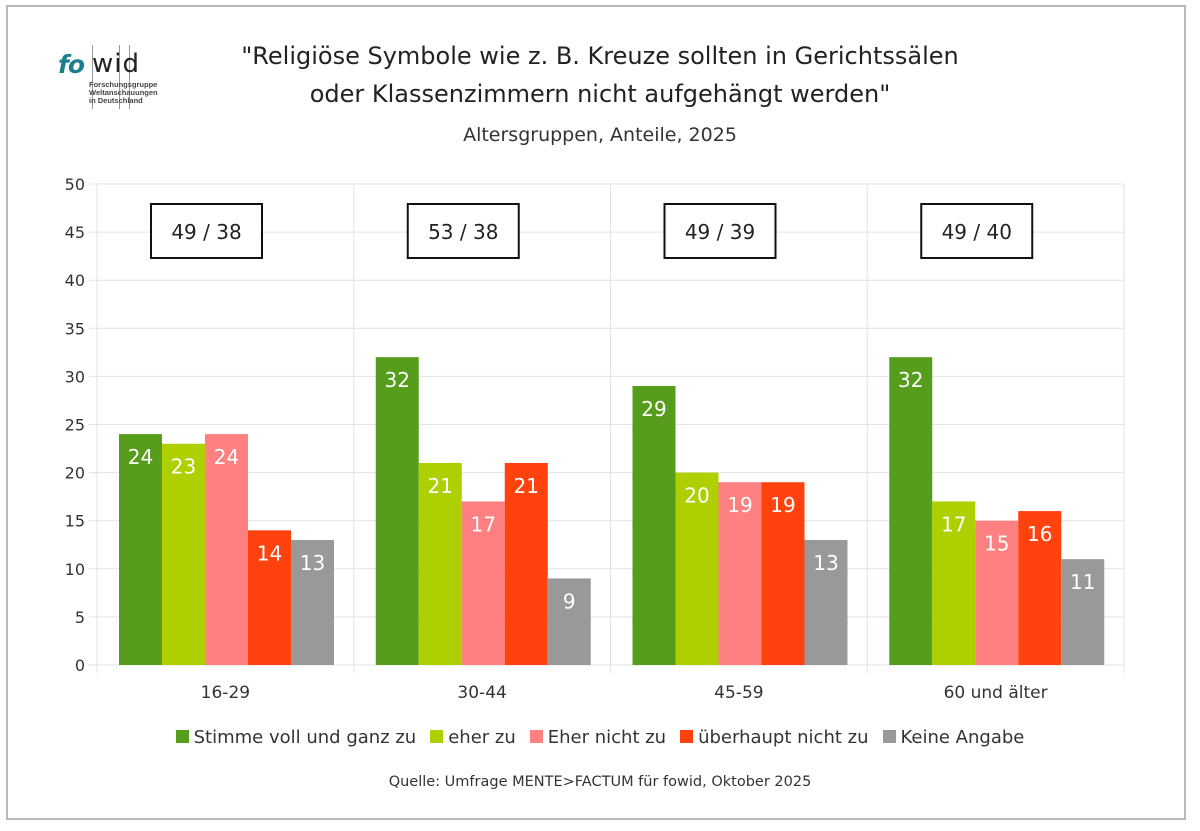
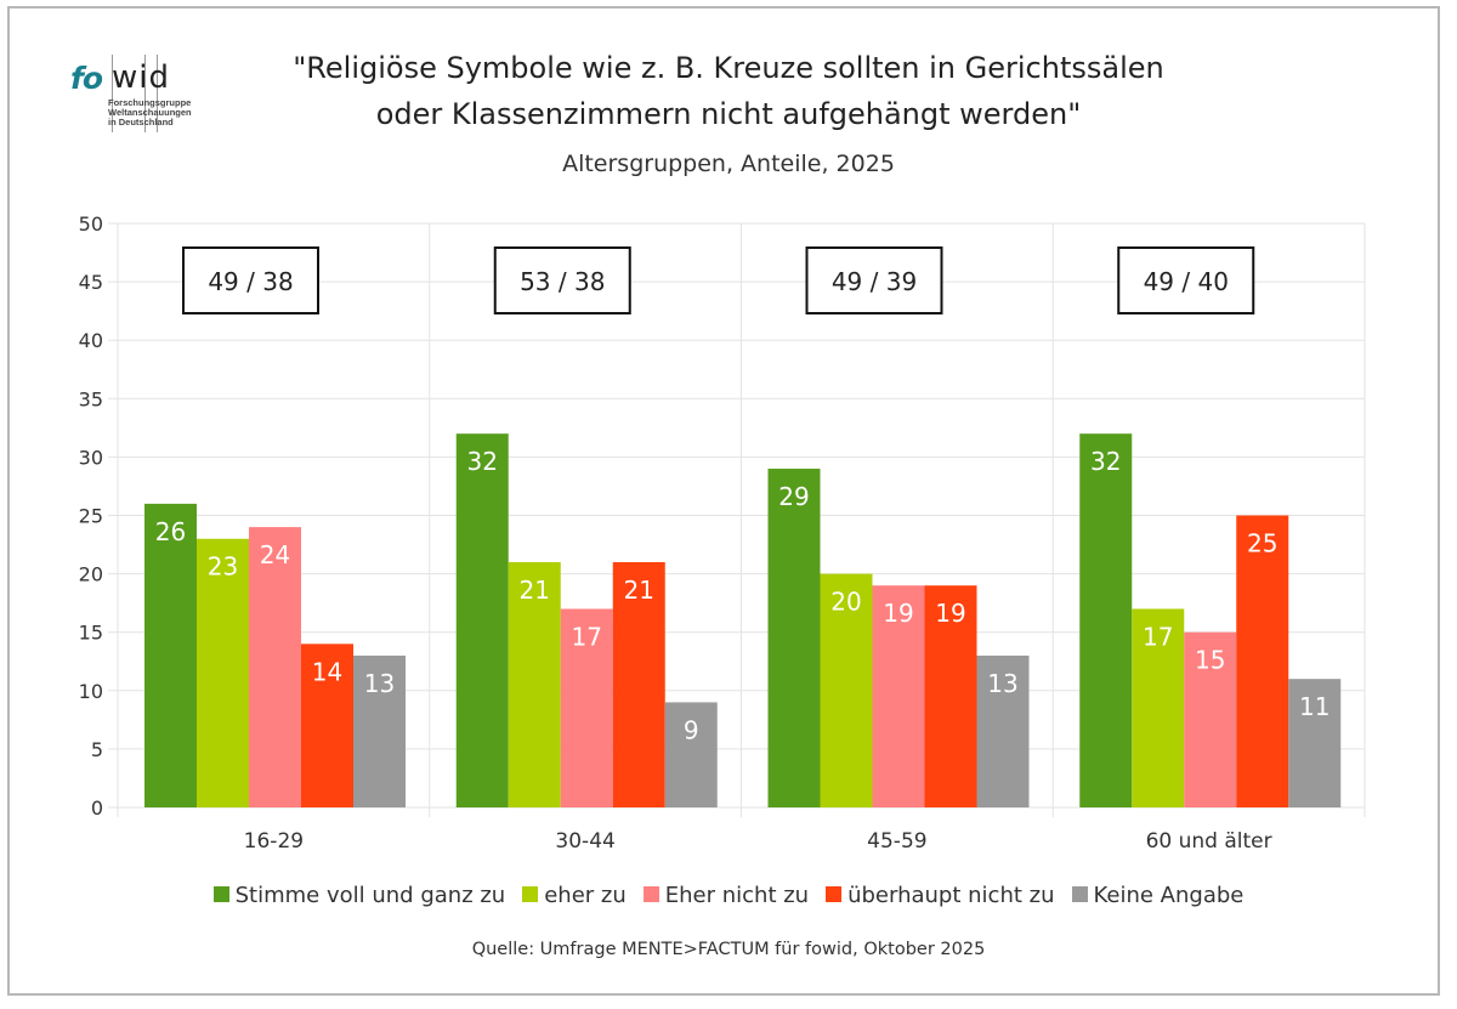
Stimme voll und ganz zu/16-29: 24 -> 26
überhaupt nicht zu/60 und älter: 16 -> 25
